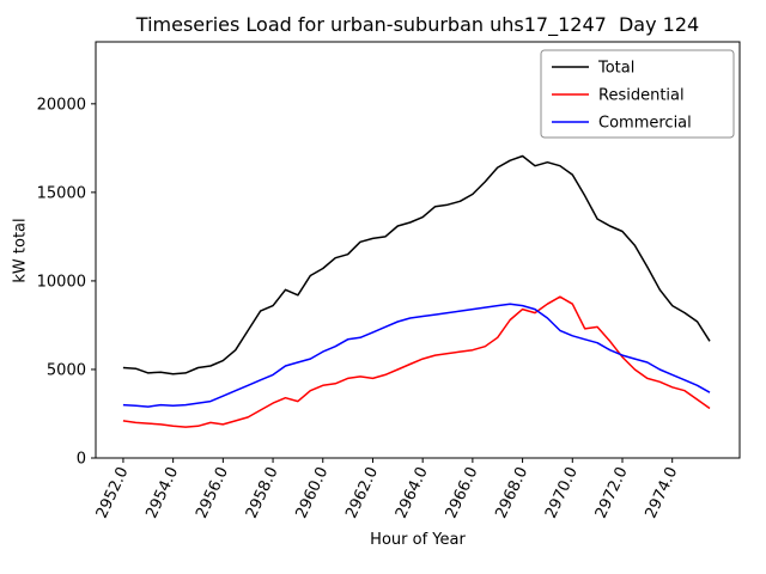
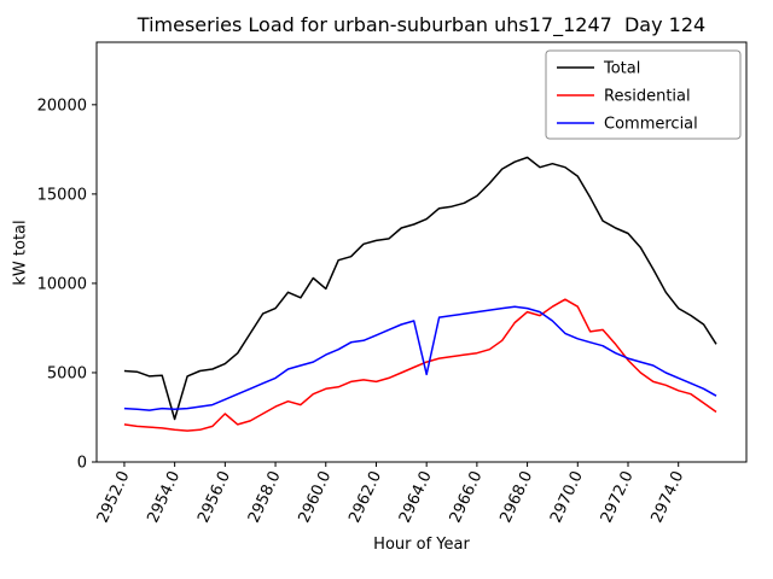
Total/2954.0: 4800 -> 2400
Residential/2956.0: 1900 -> 2700
Total/2960.0: 10700 -> 9700
Commercial/2964.0: 8000 -> 4900
